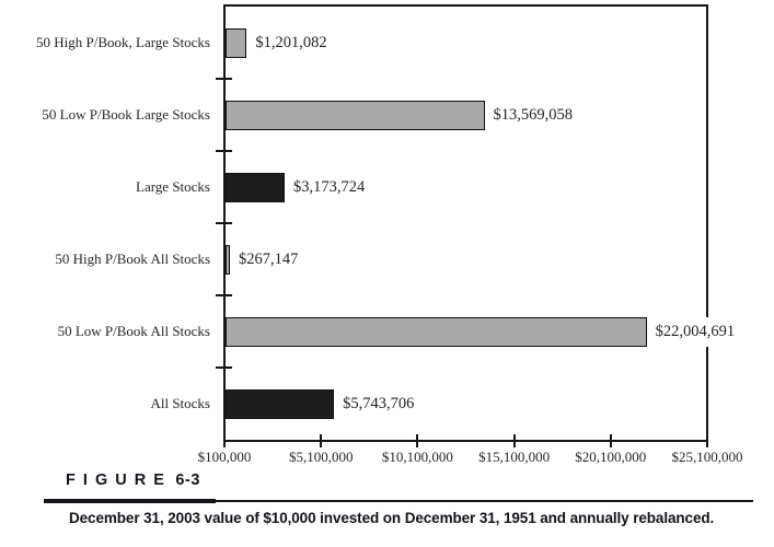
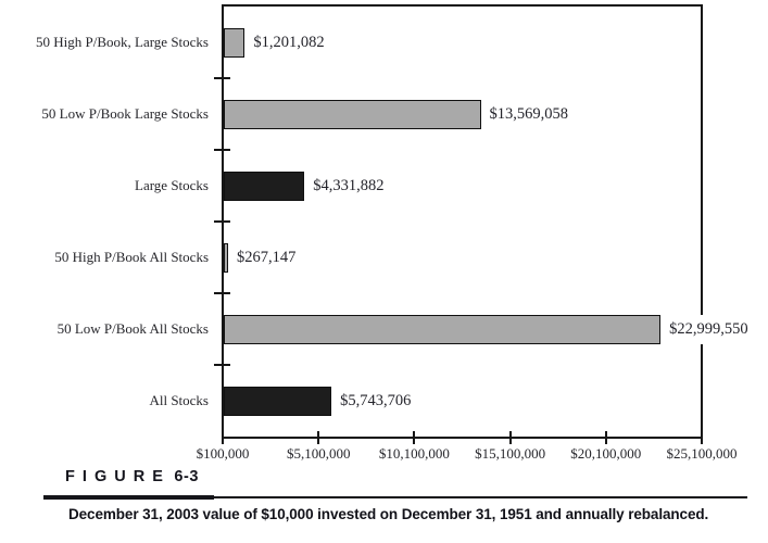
Large Stocks: $3,173,724 -> $4,331,882
50 Low P/Book All Stocks: $22,004,691 -> $22,999,550
